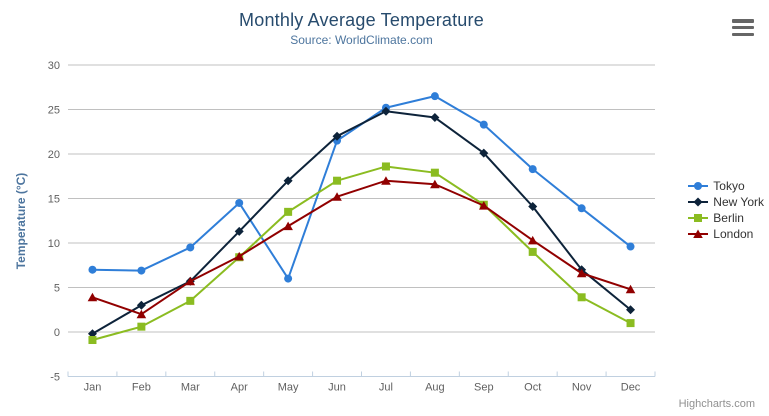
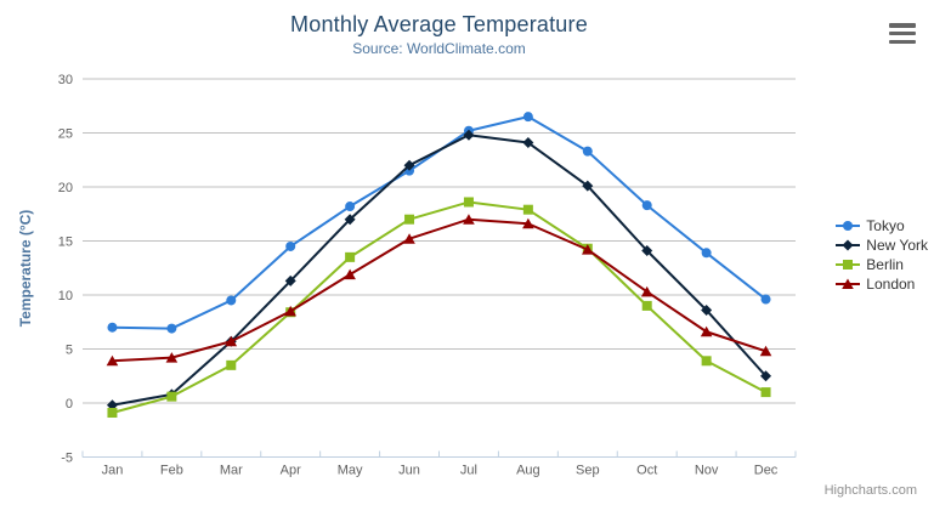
New York/Feb: 3 -> 1
London/Feb: 2 -> 4
Tokyo/May: 6 -> 18
New York/Nov: 7 -> 9
